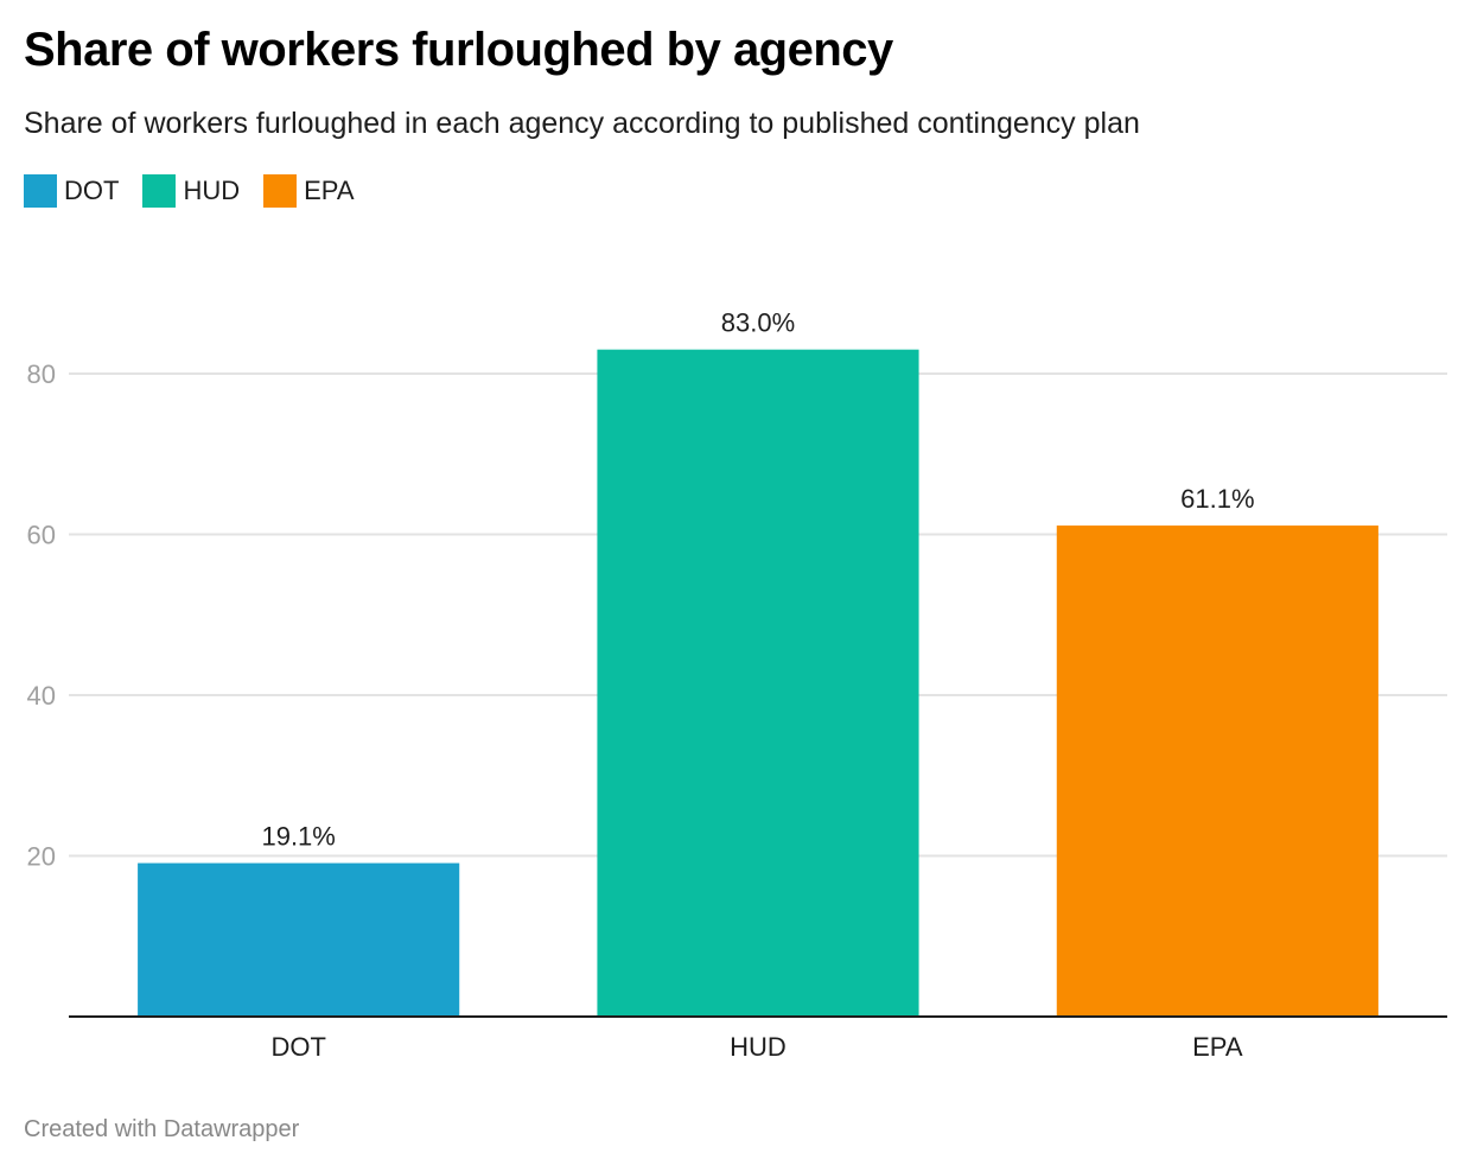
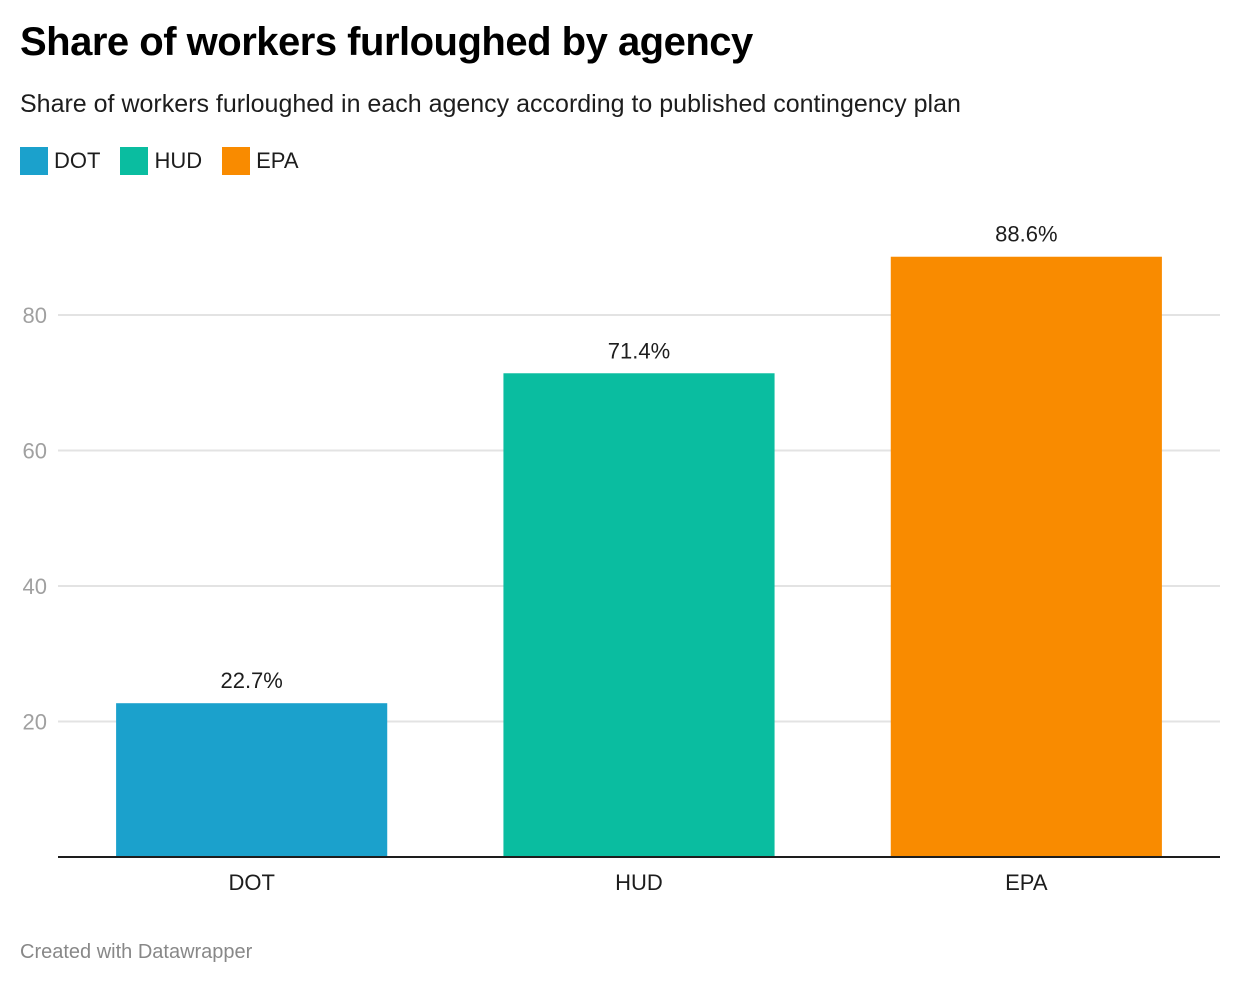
DOT: 19.1% -> 22.7%
HUD: 83.0% -> 71.4%
EPA: 61.1% -> 88.6%
